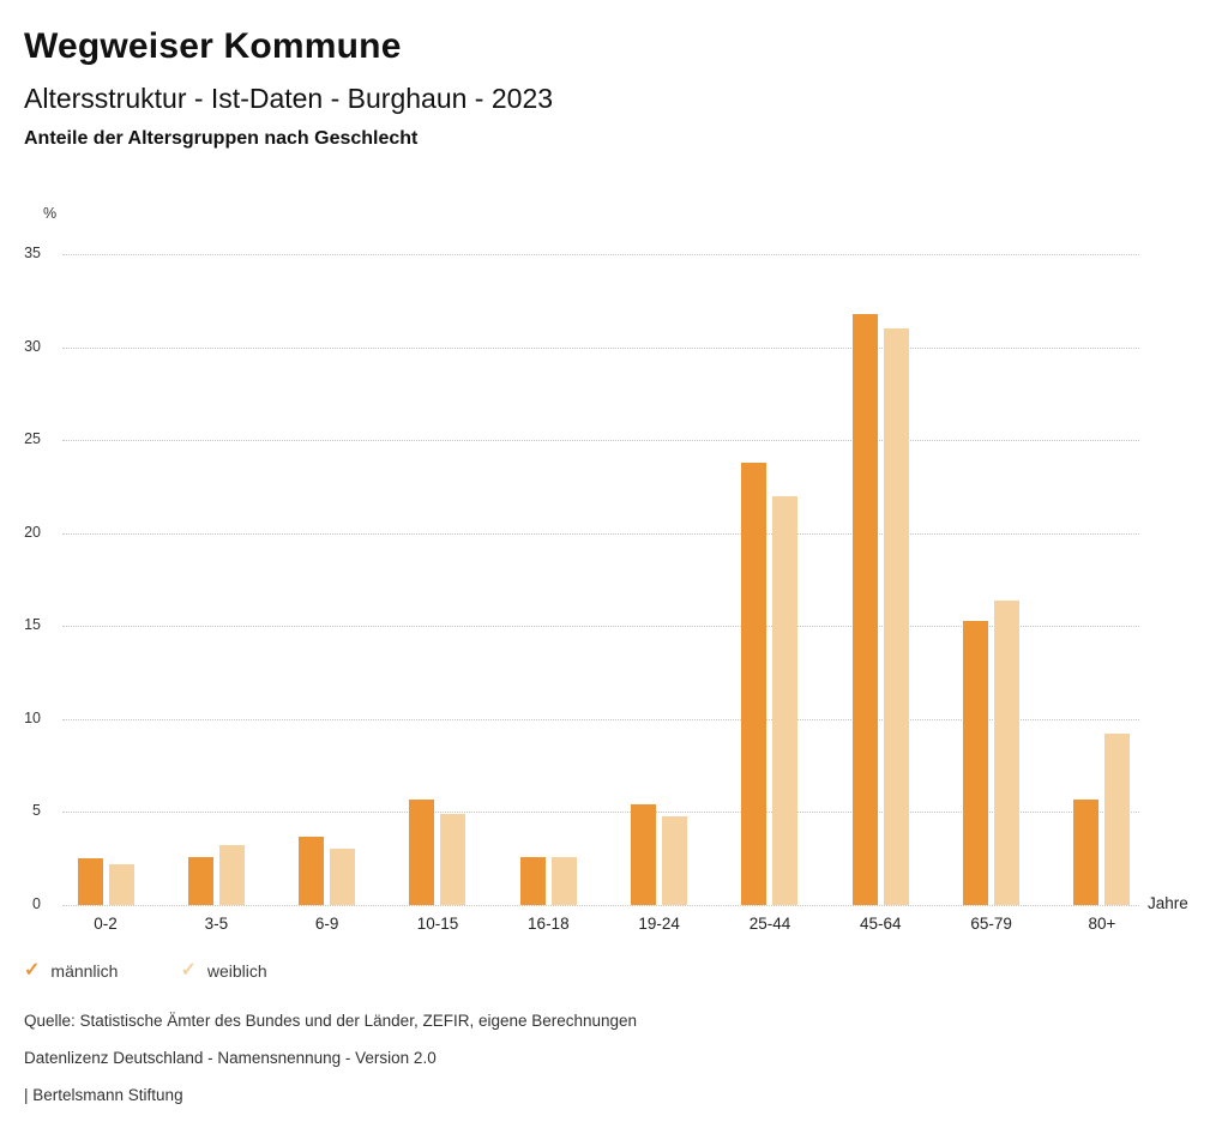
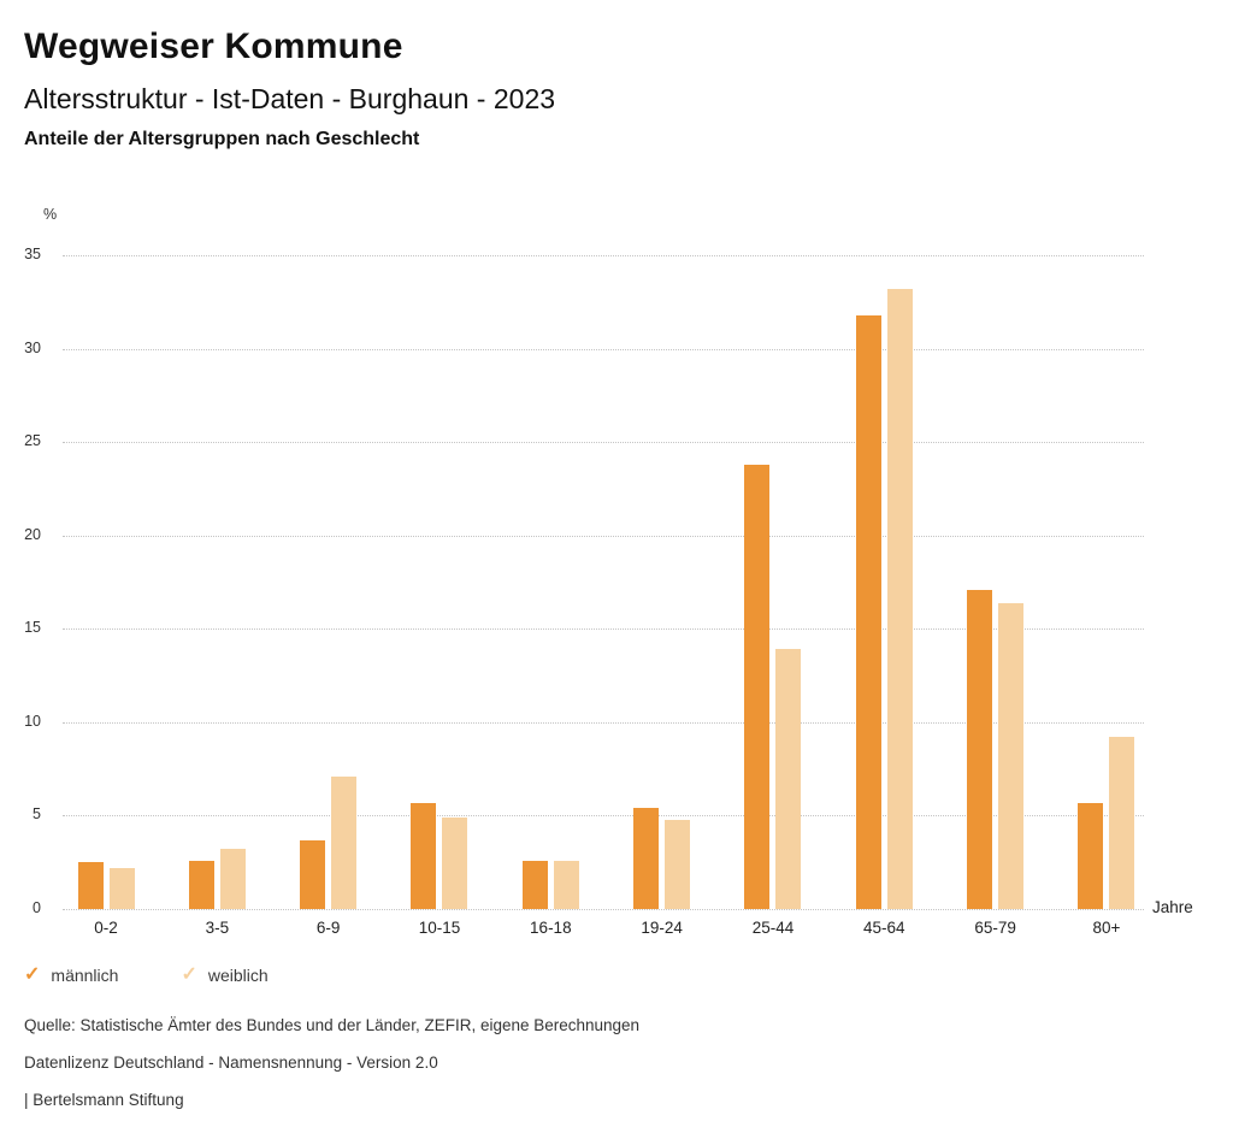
weiblich/6-9: 3.0 -> 7.1
weiblich/25-44: 22.0 -> 13.9
weiblich/45-64: 31.0 -> 33.2
männlich/65-79: 15.3 -> 17.1
